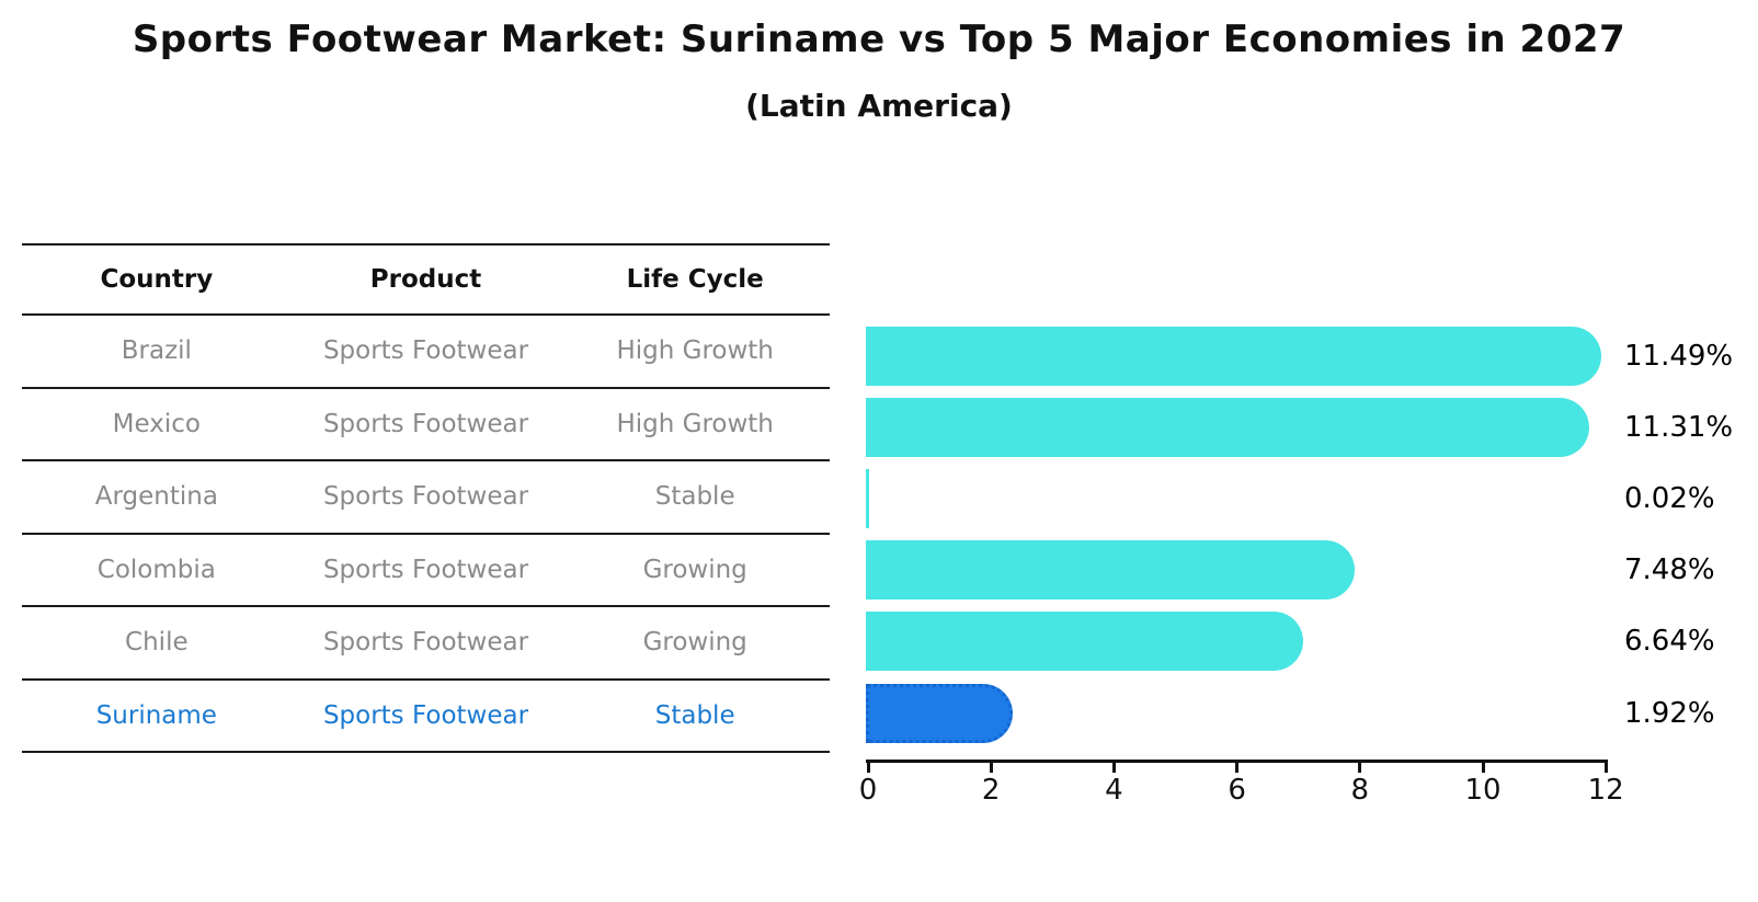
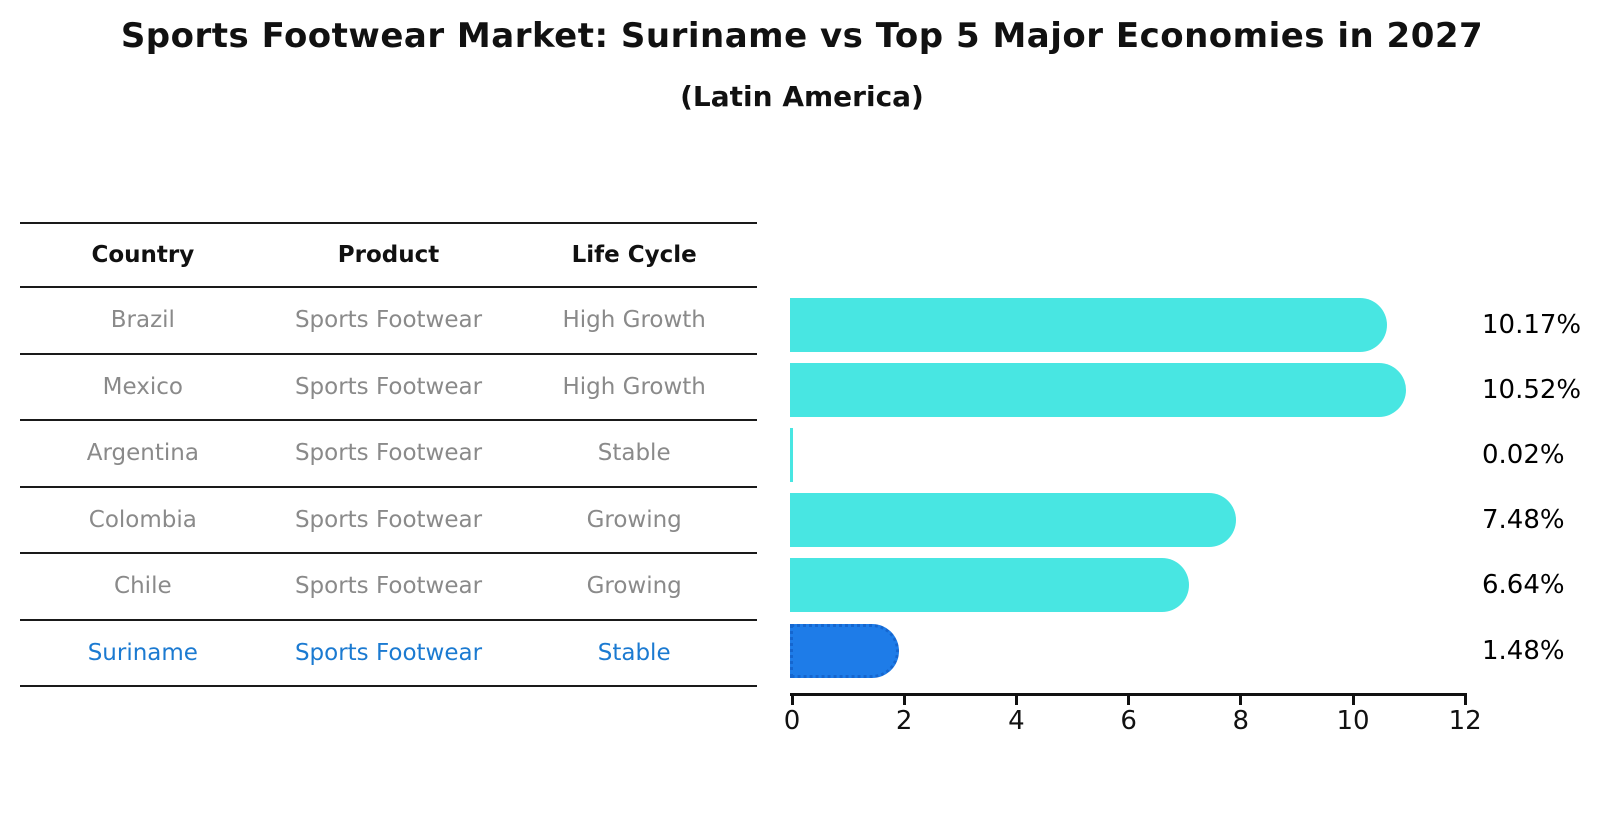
Brazil: 11.49% -> 10.17%
Mexico: 11.31% -> 10.52%
Suriname: 1.92% -> 1.48%
